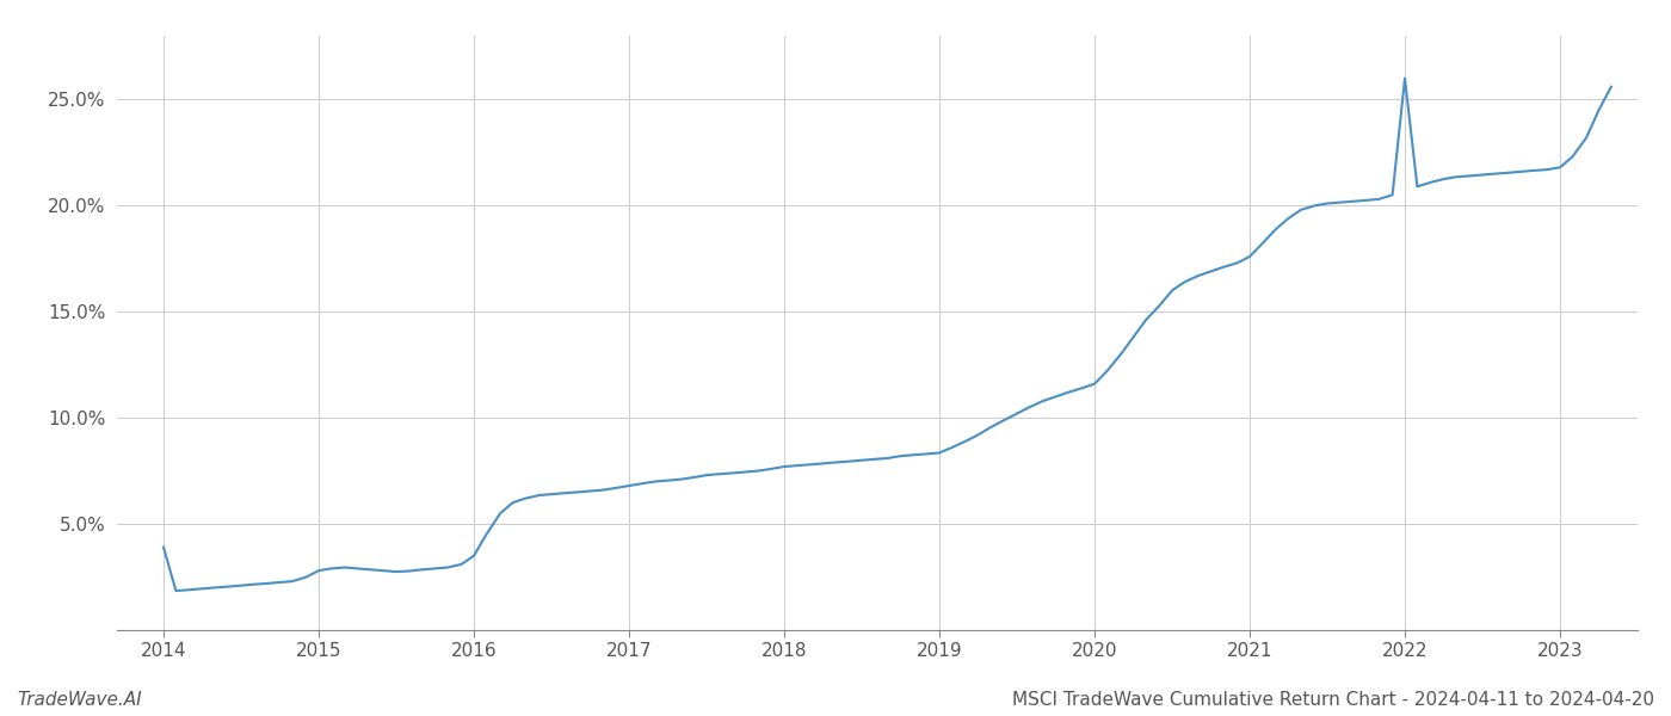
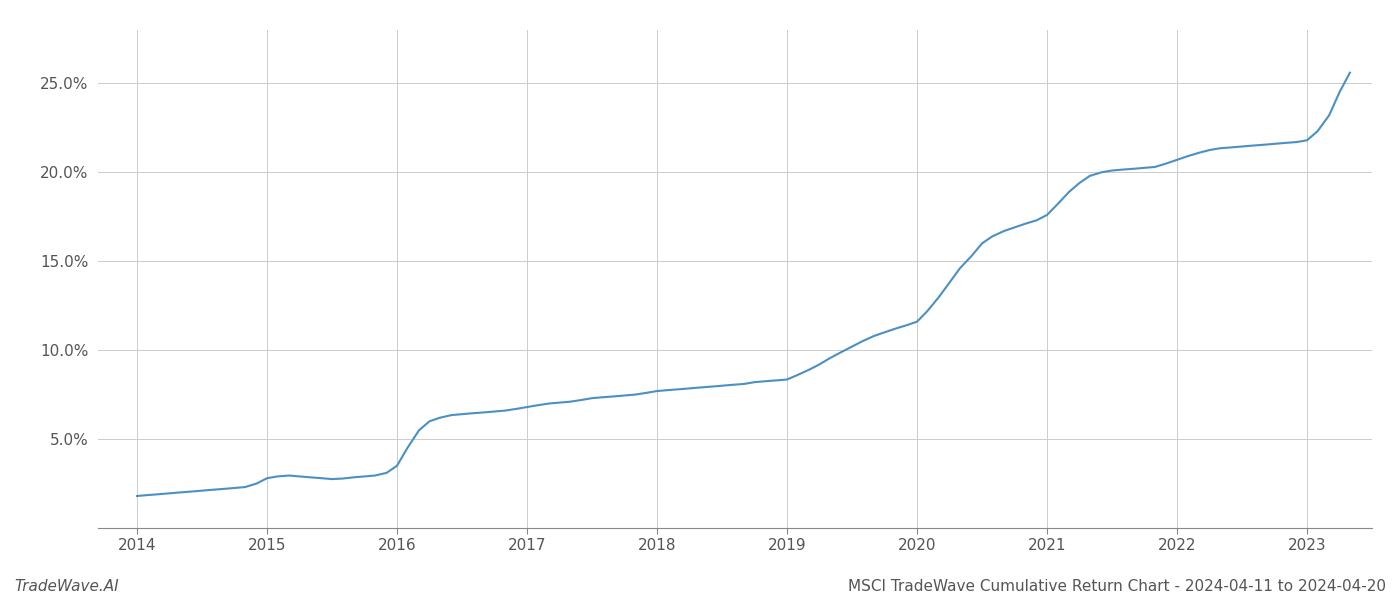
2014: 3.9% -> 1.8%
2022: 26.0% -> 20.7%
